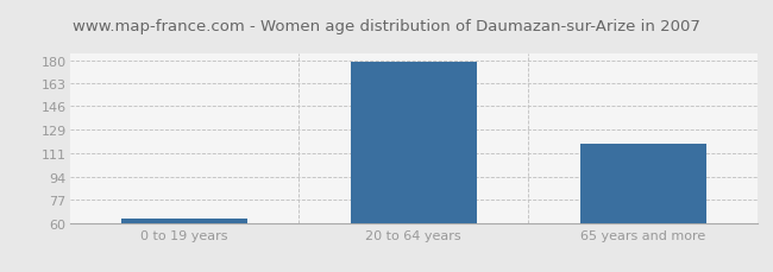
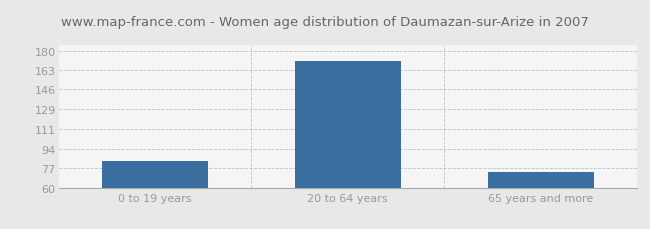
0 to 19 years: 63 -> 83
20 to 64 years: 179 -> 171
65 years and more: 118 -> 74
